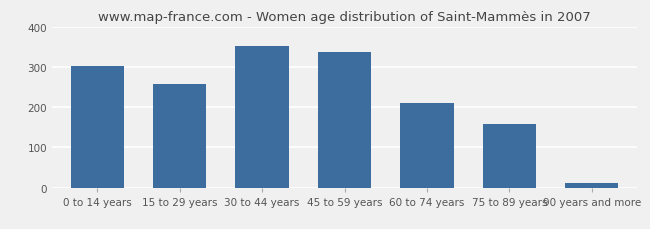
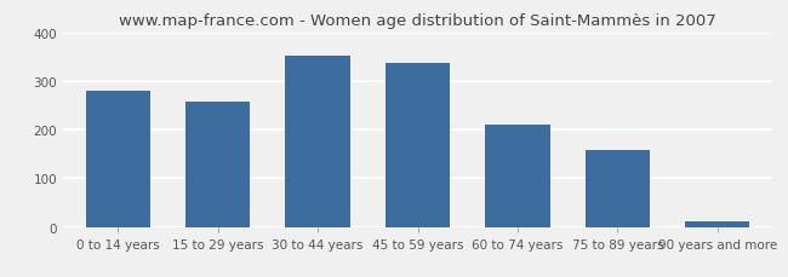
0 to 14 years: 302 -> 280
